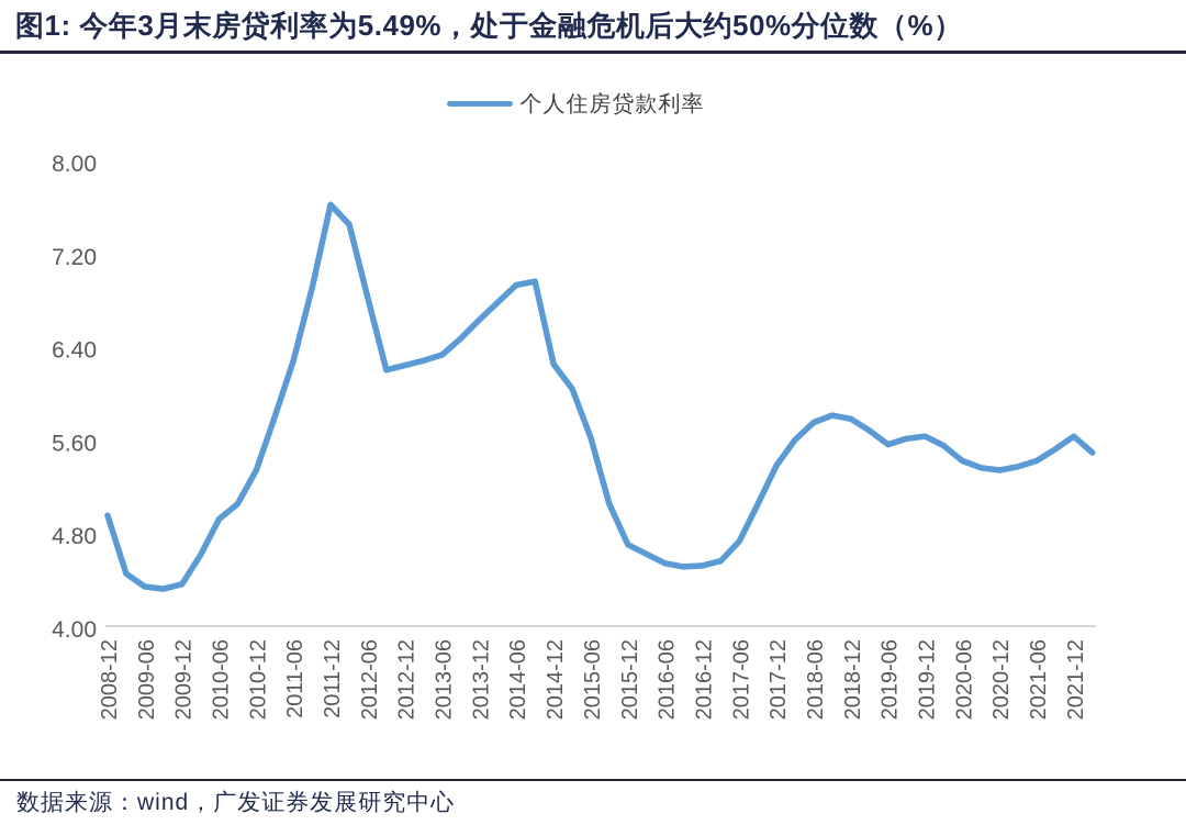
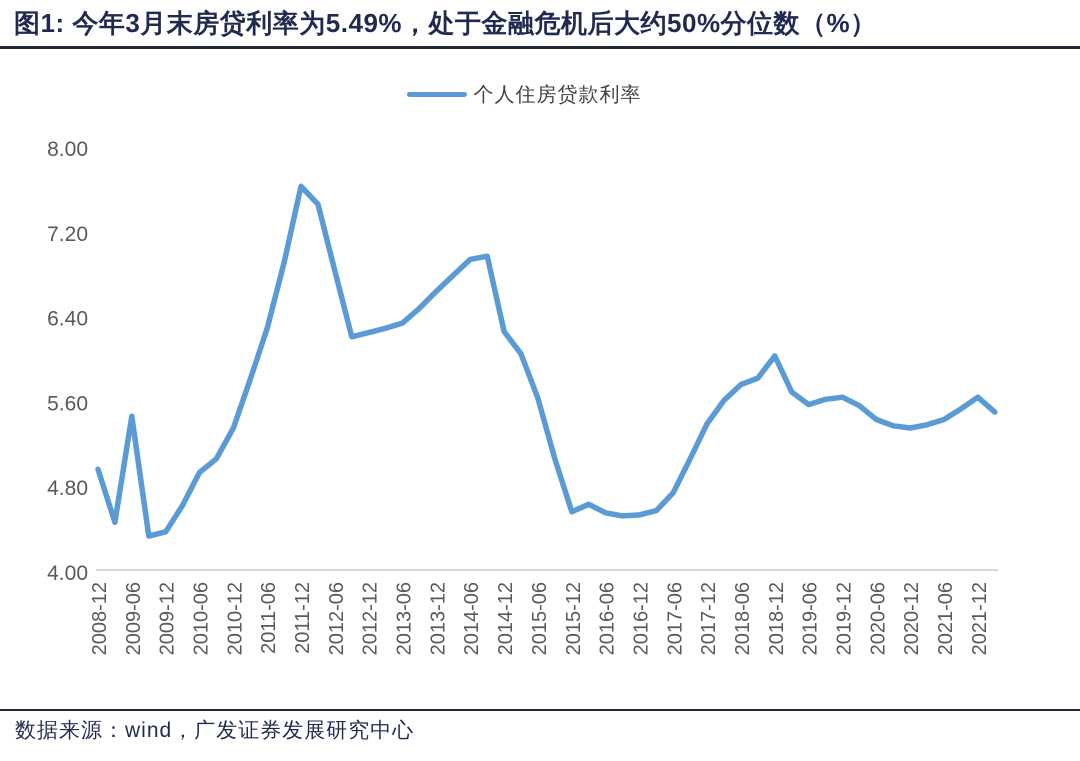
2009-06: 4.34 -> 5.45
2015-12: 4.70 -> 4.55
2018-12: 5.78 -> 6.02
